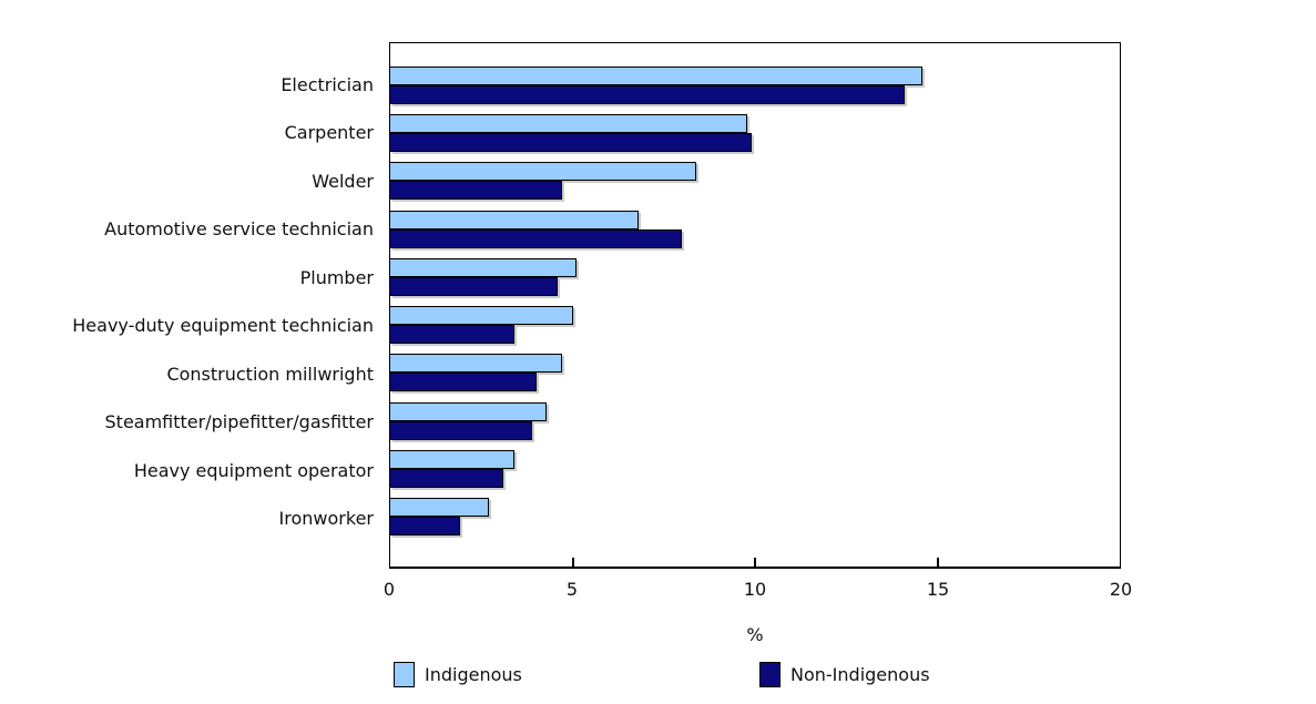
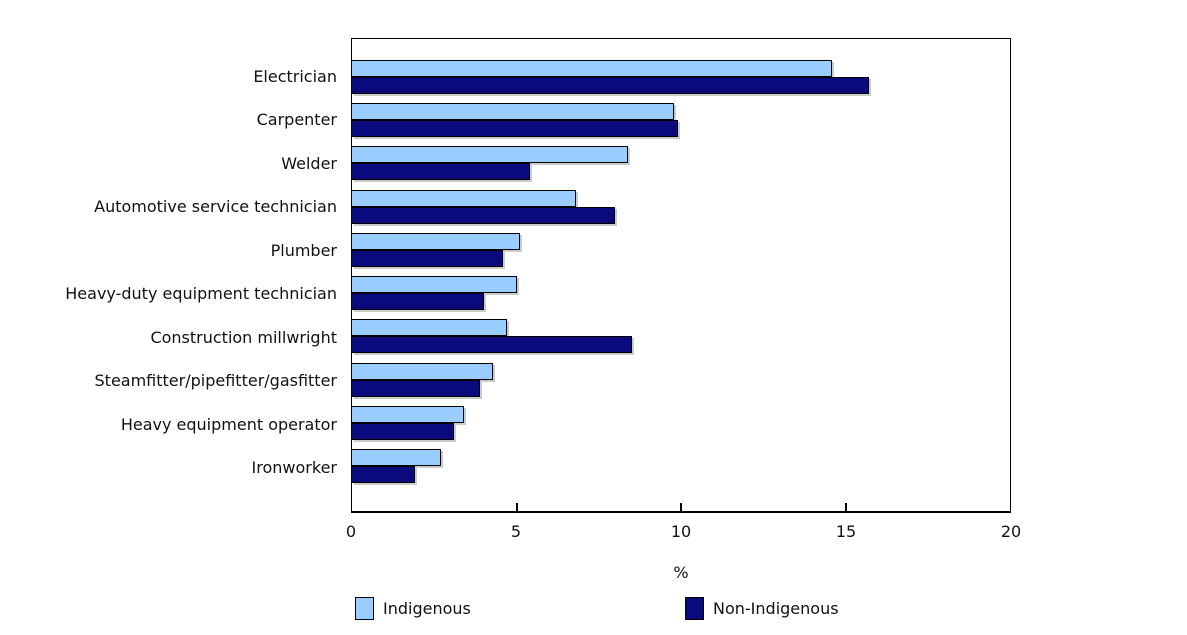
Non-Indigenous/Electrician: 14.1 -> 15.7
Non-Indigenous/Welder: 4.7 -> 5.4
Non-Indigenous/Heavy-duty equipment technician: 3.4 -> 4.0
Non-Indigenous/Construction millwright: 4.0 -> 8.5
